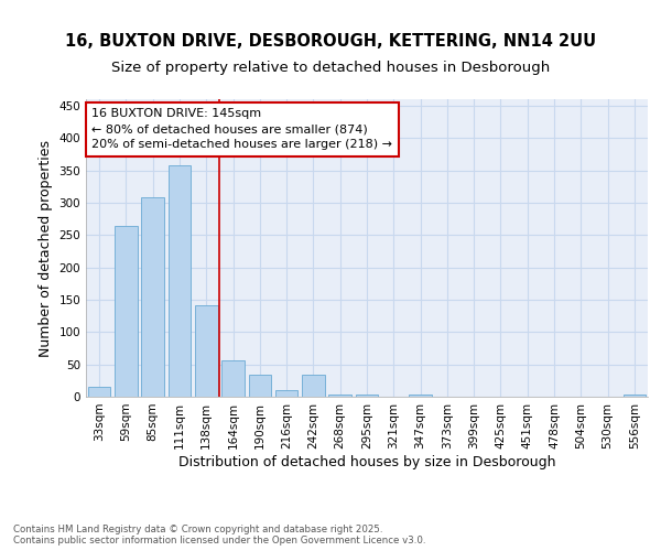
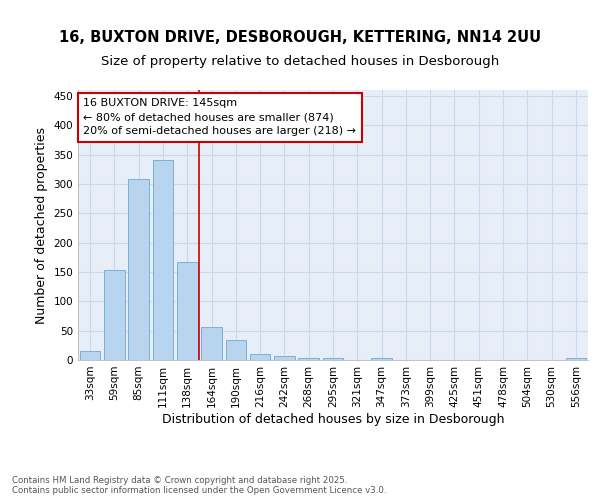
59sqm: 264 -> 154
111sqm: 358 -> 341
138sqm: 142 -> 167
242sqm: 34 -> 6
